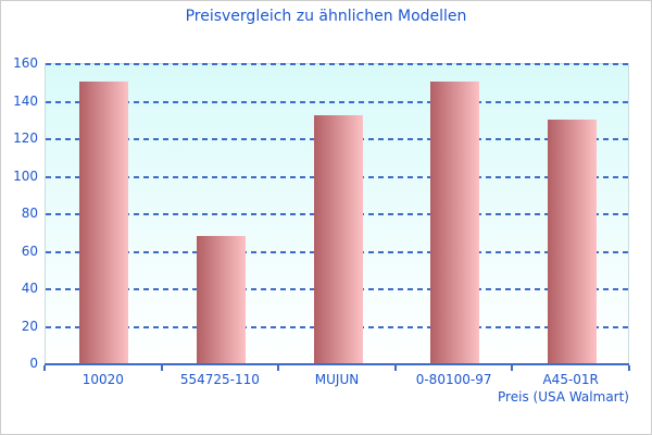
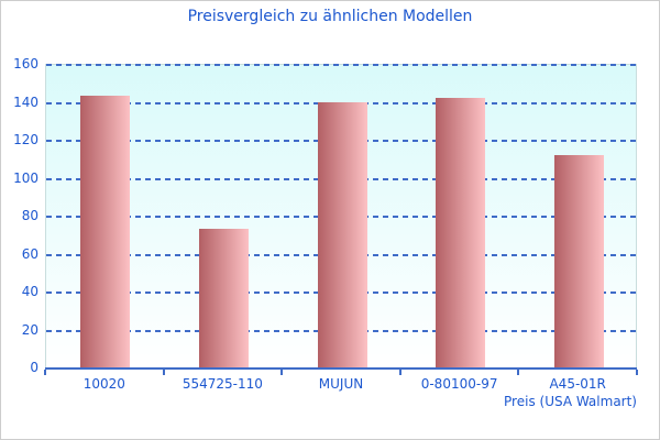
10020: 150 -> 143
554725-110: 68 -> 73
MUJUN: 132 -> 140
0-80100-97: 150 -> 142
A45-01R: 130 -> 112
